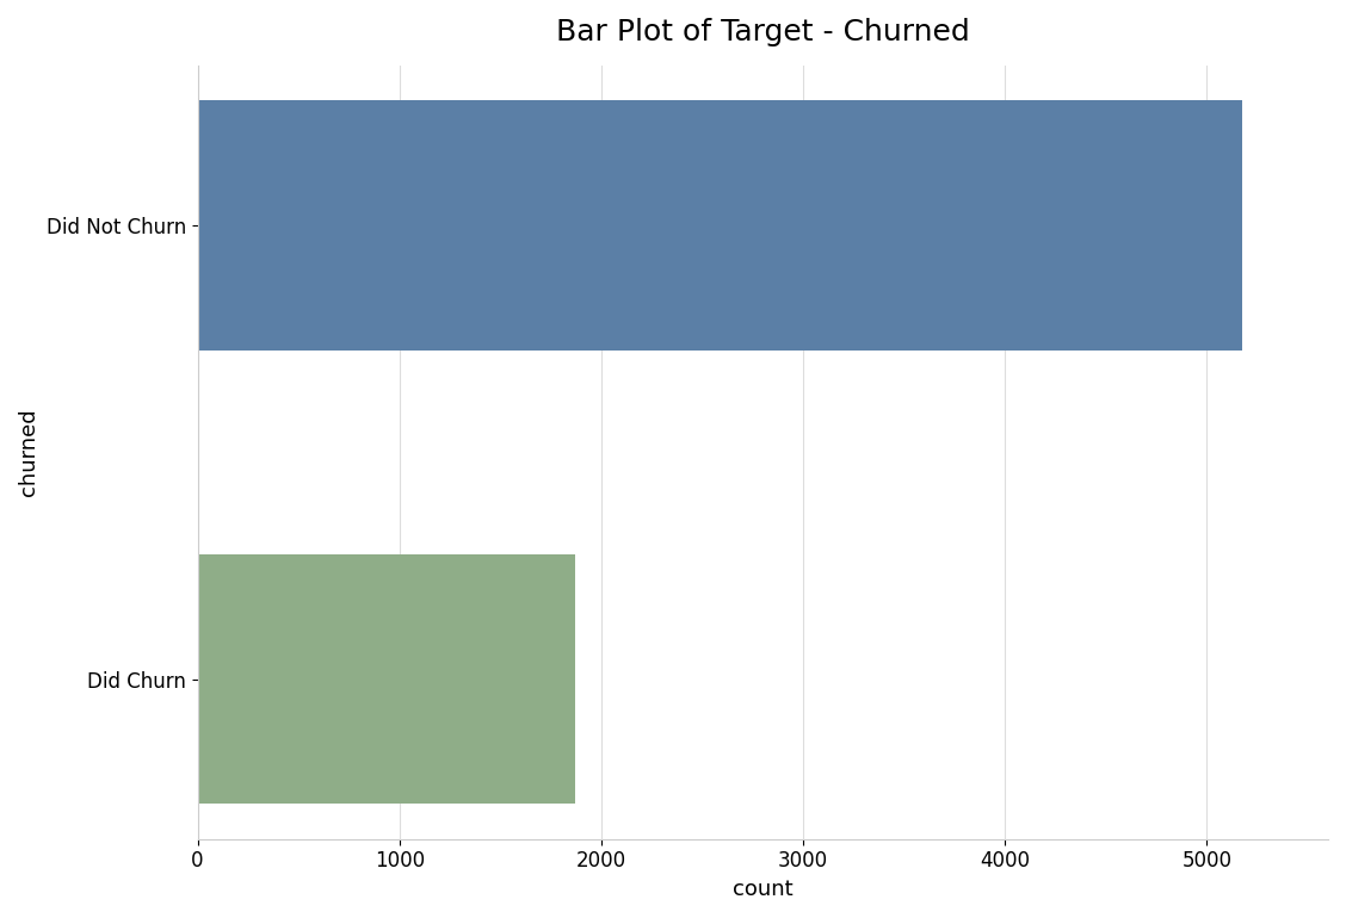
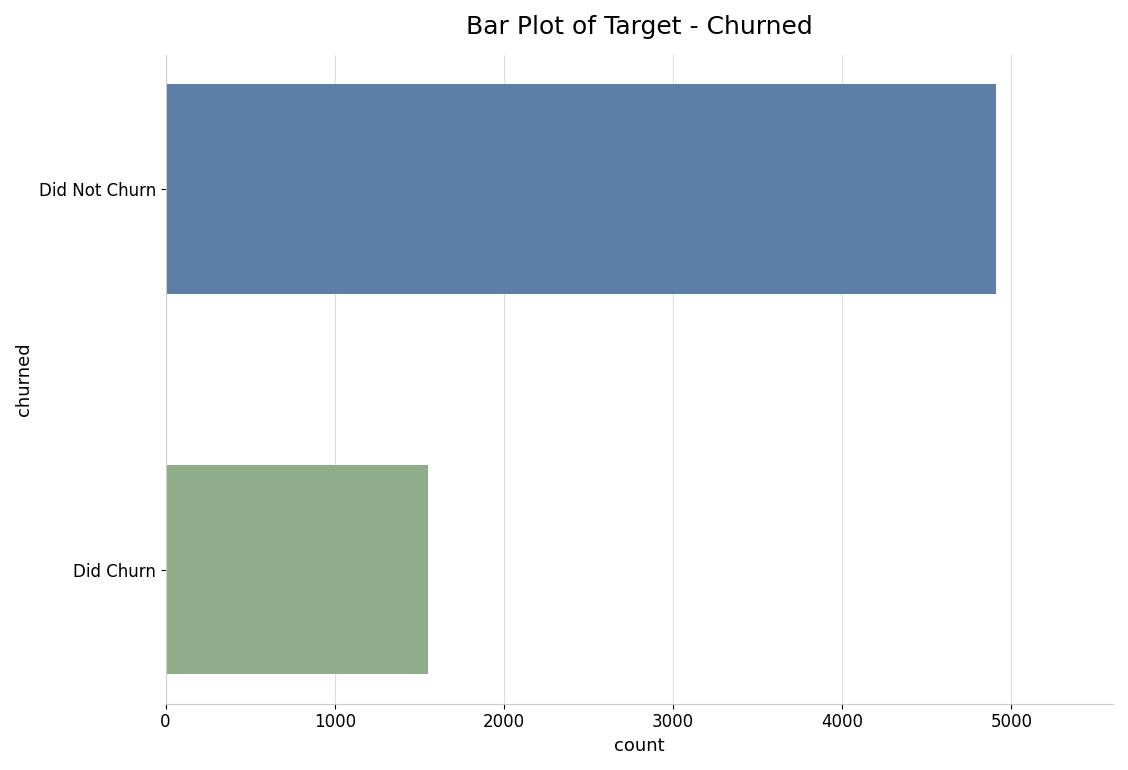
Did Not Churn: 5170 -> 4910
Did Churn: 1870 -> 1550
